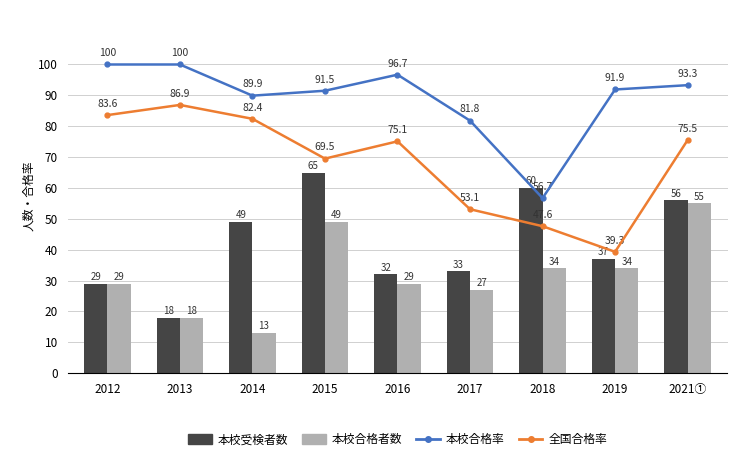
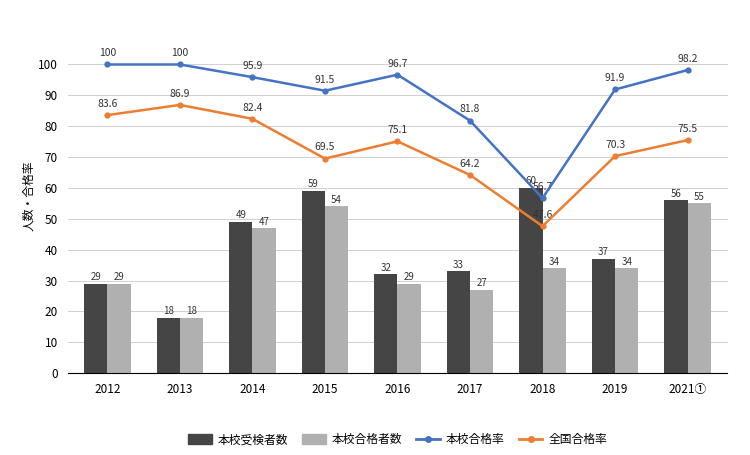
本校合格率/2014: 89.9 -> 95.9
本校合格者数/2014: 13 -> 47
本校受検者数/2015: 65 -> 59
本校合格者数/2015: 49 -> 54
全国合格率/2017: 53.1 -> 64.2
全国合格率/2019: 39.3 -> 70.3
本校合格率/2021①: 93.3 -> 98.2
